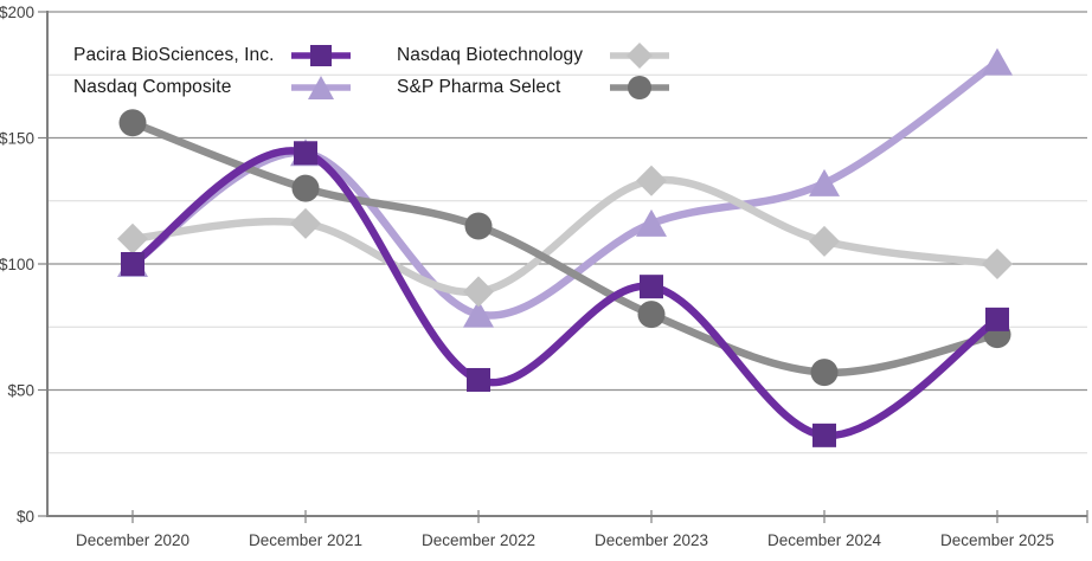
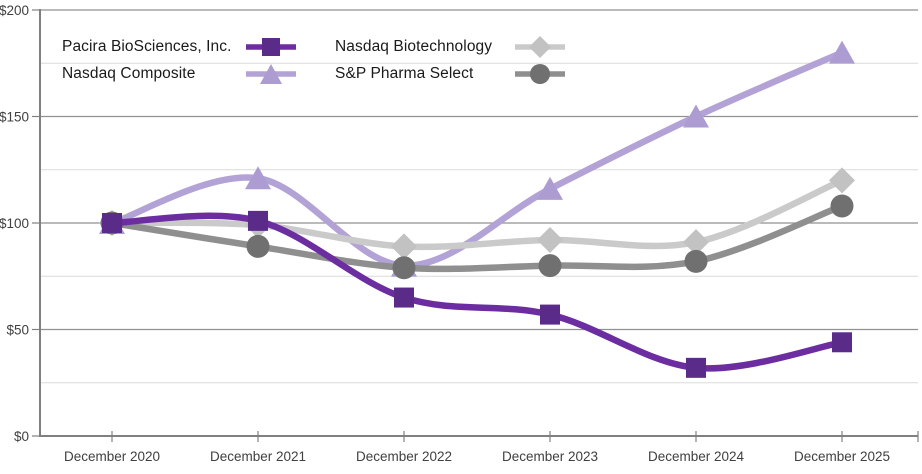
Nasdaq Biotechnology/December 2020: $110 -> $100
S&P Pharma Select/December 2020: $156 -> $100
Pacira BioSciences, Inc./December 2021: $144 -> $101
Nasdaq Composite/December 2021: $144 -> $121
Nasdaq Biotechnology/December 2021: $116 -> $99
S&P Pharma Select/December 2021: $130 -> $89
Pacira BioSciences, Inc./December 2022: $54 -> $65
S&P Pharma Select/December 2022: $115 -> $79
Pacira BioSciences, Inc./December 2023: $91 -> $57
Nasdaq Biotechnology/December 2023: $133 -> $92
Nasdaq Composite/December 2024: $132 -> $150
Nasdaq Biotechnology/December 2024: $109 -> $91
S&P Pharma Select/December 2024: $57 -> $82
Pacira BioSciences, Inc./December 2025: $78 -> $44
Nasdaq Biotechnology/December 2025: $100 -> $120
S&P Pharma Select/December 2025: $72 -> $108
